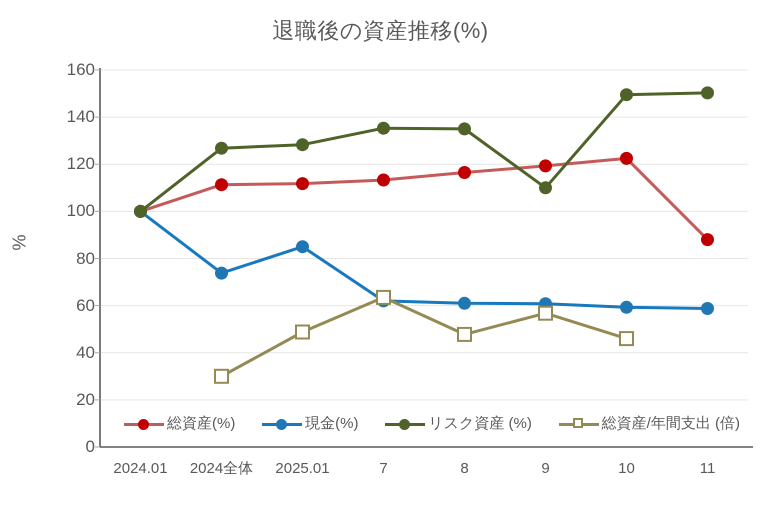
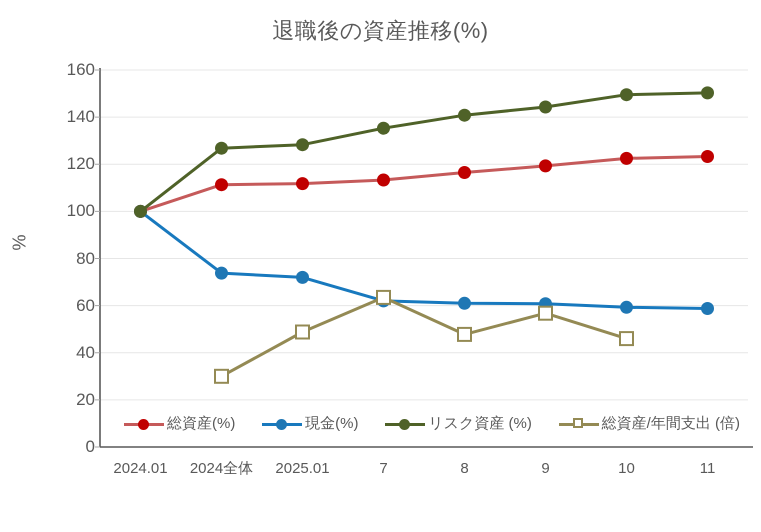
現金(%)/2025.01: 85 -> 72
リスク資産 (%)/8: 135 -> 141
リスク資産 (%)/9: 110 -> 144
総資産(%)/11: 88 -> 123
